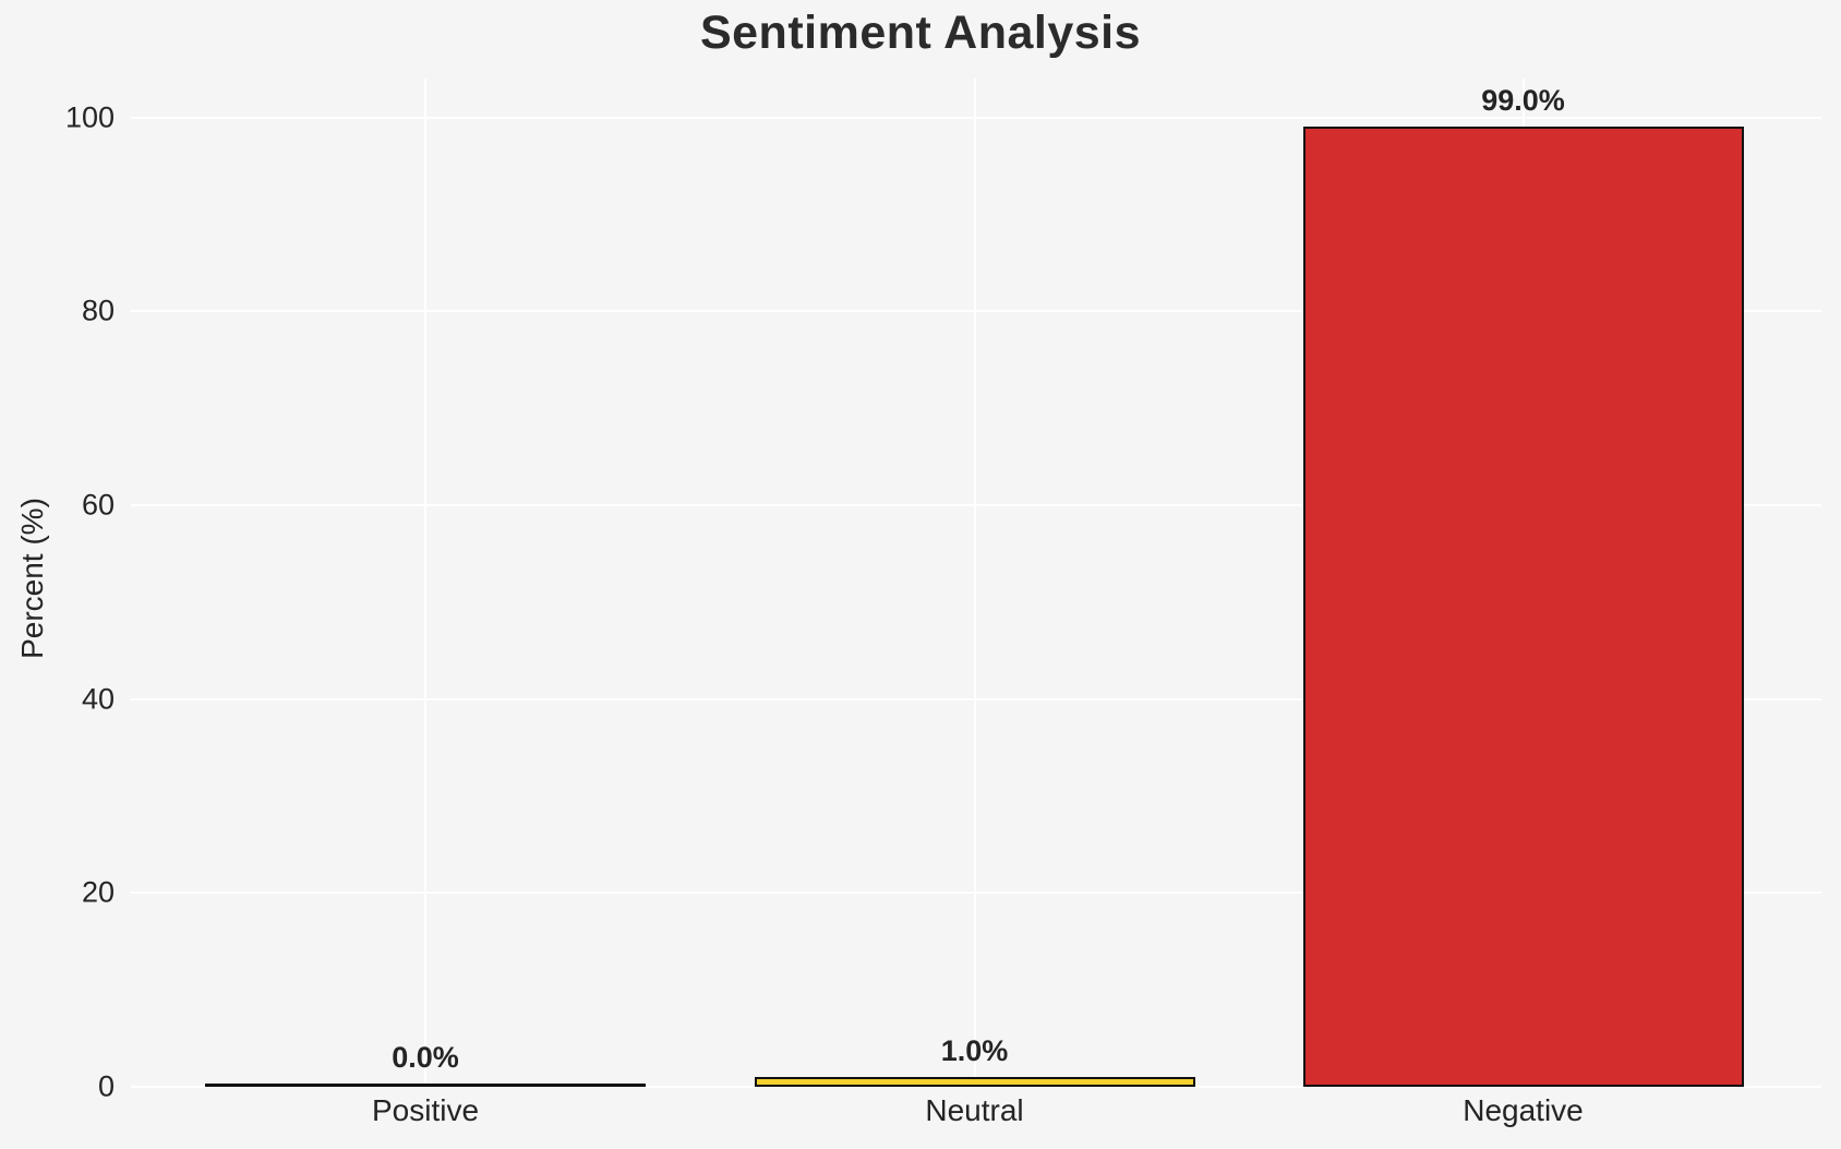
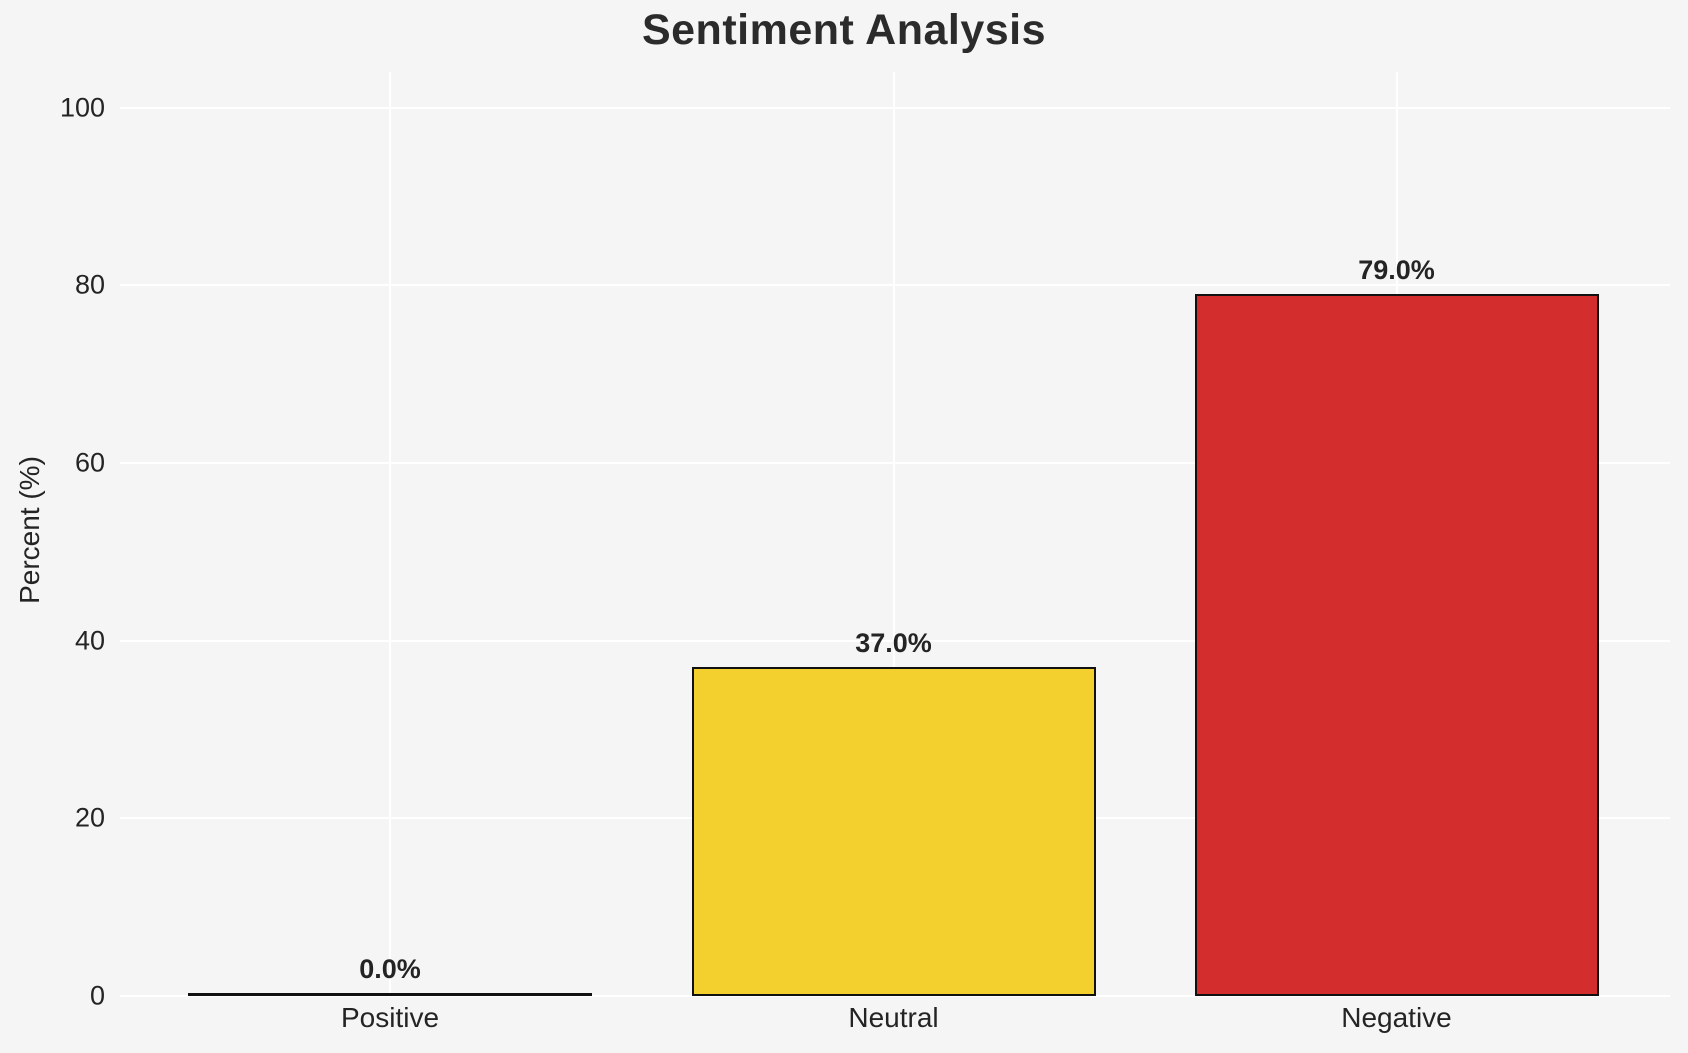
Neutral: 1.0% -> 37.0%
Negative: 99.0% -> 79.0%
